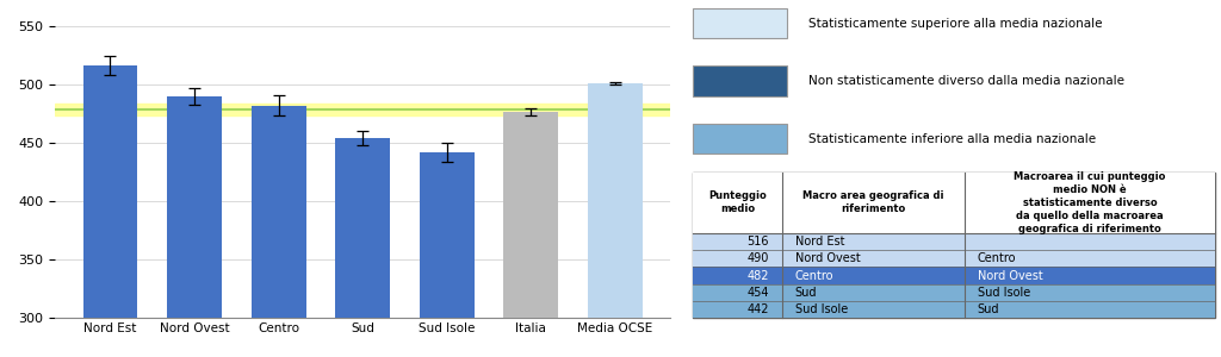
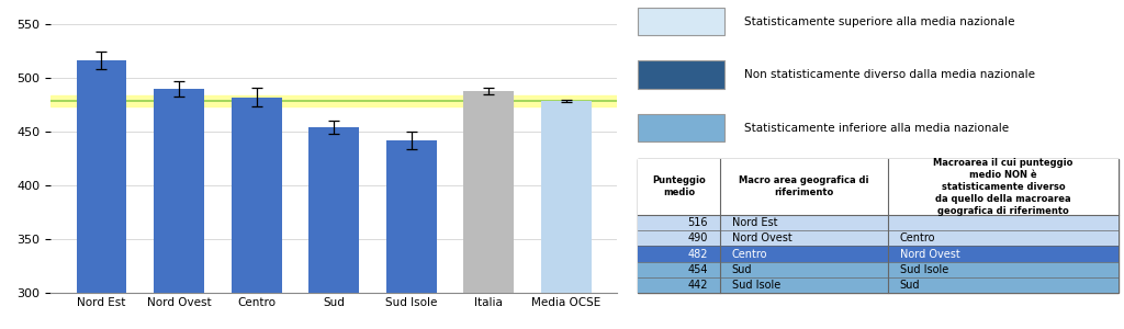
Italia: 476 -> 488
Media OCSE: 501 -> 478
